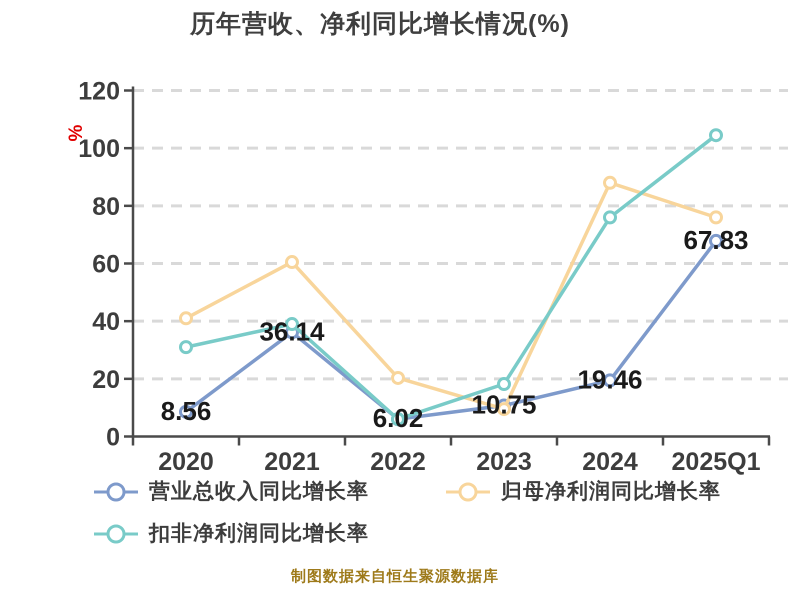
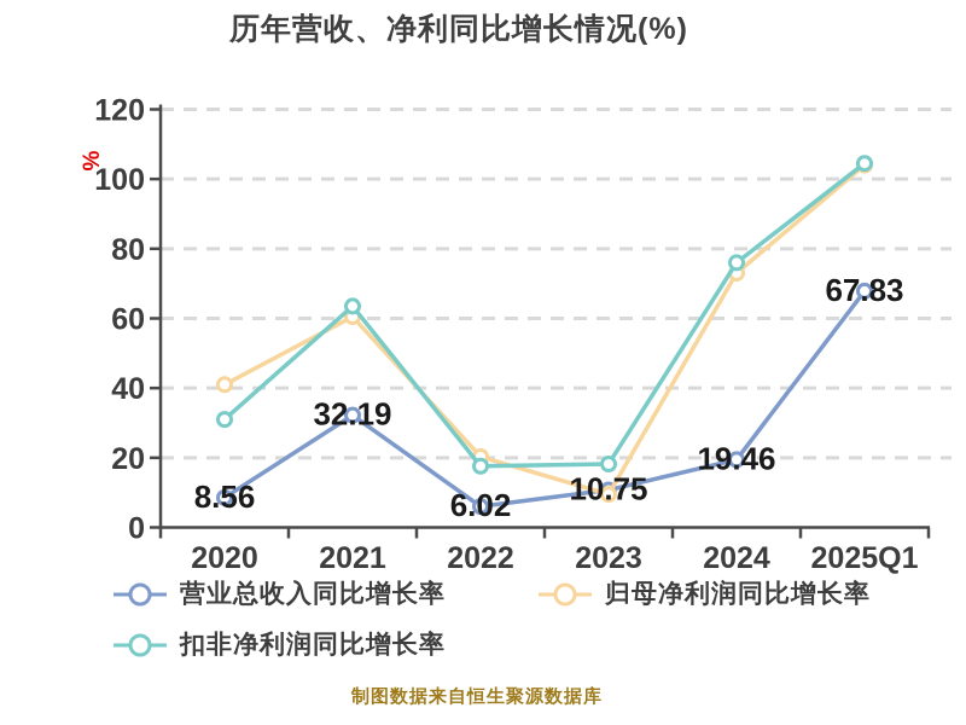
营业总收入同比增长率/2021: 36.14 -> 32.19
扣非净利润同比增长率/2021: 39 -> 64
扣非净利润同比增长率/2022: 6 -> 18
归母净利润同比增长率/2024: 88 -> 73
归母净利润同比增长率/2025Q1: 76 -> 104
